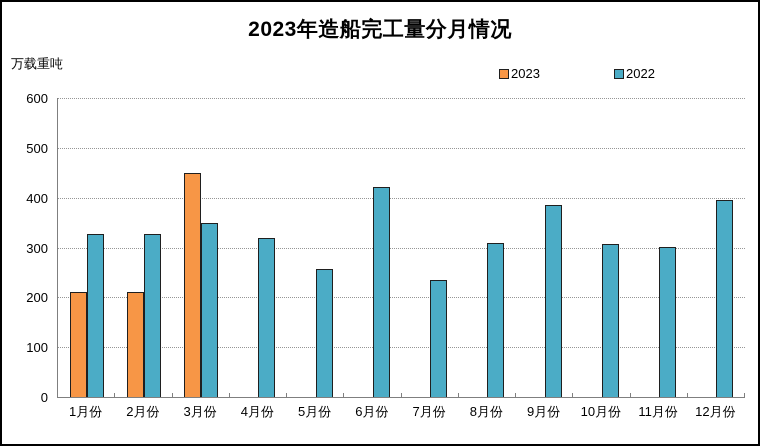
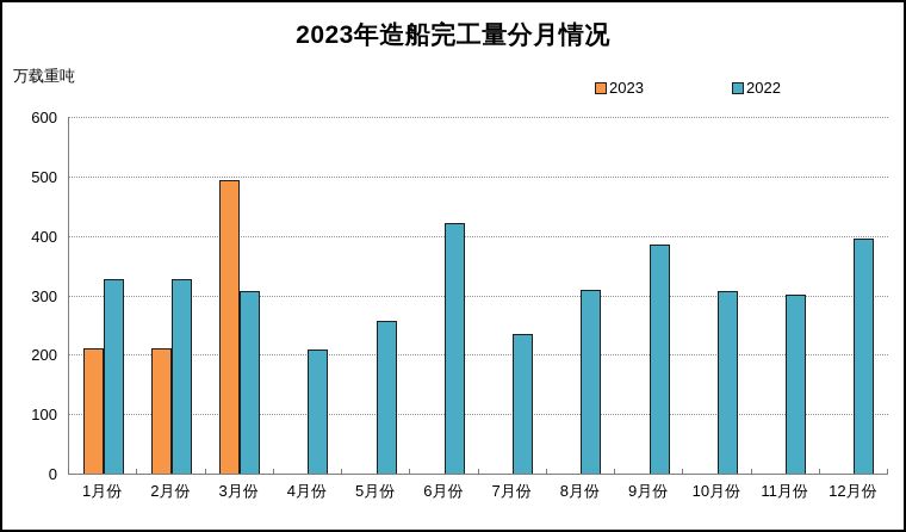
2023/3月份: 450 -> 490
2022/3月份: 350 -> 310
2022/4月份: 320 -> 210
